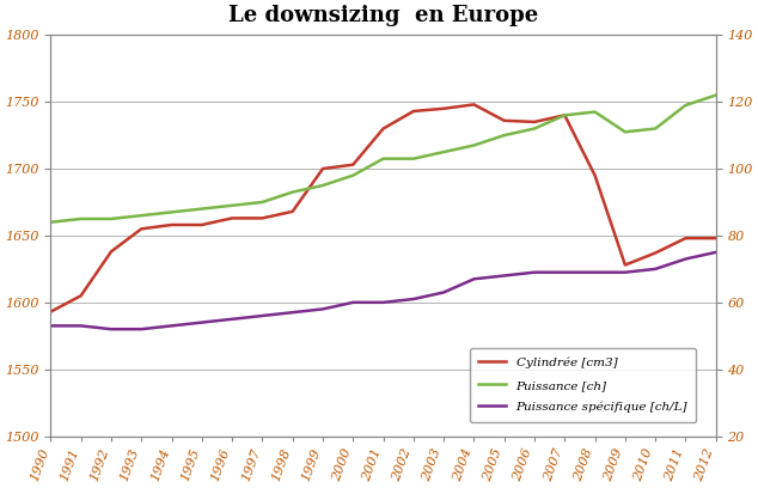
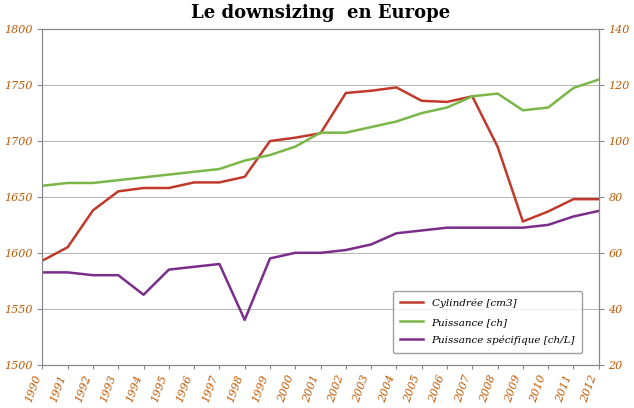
Puissance spécifique [ch/L]/1994: 53 -> 45
Puissance spécifique [ch/L]/1998: 57 -> 36
Cylindrée [cm3]/2001: 1730 -> 1707
